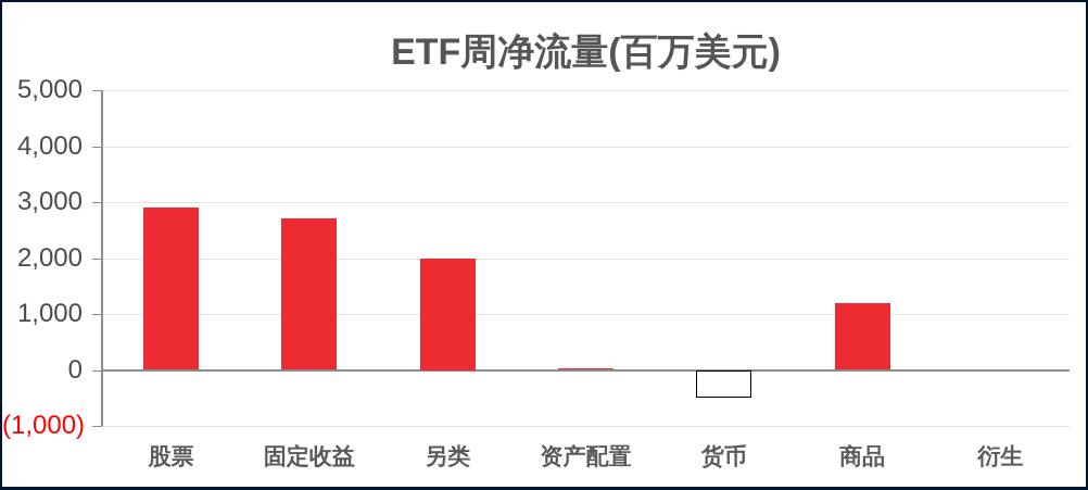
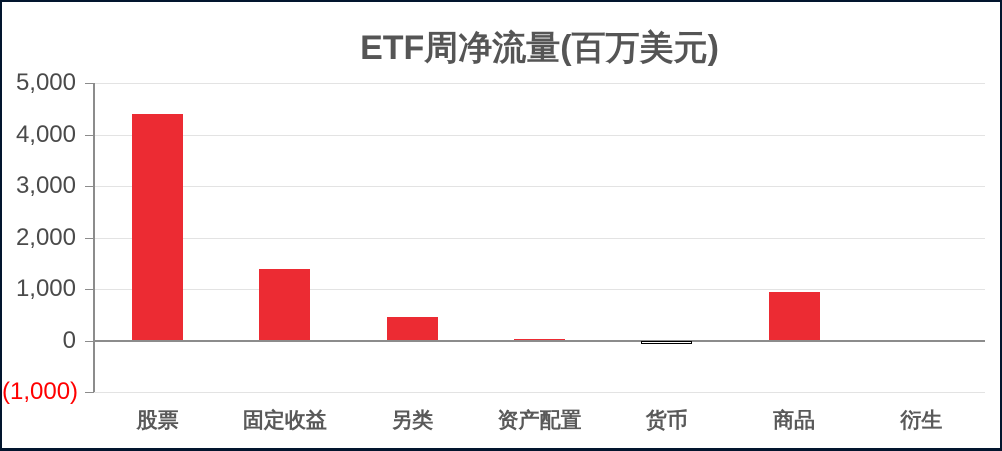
股票: 2900 -> 4400
固定收益: 2700 -> 1400
另类: 2000 -> 500
货币: -500 -> -100
商品: 1200 -> 900
